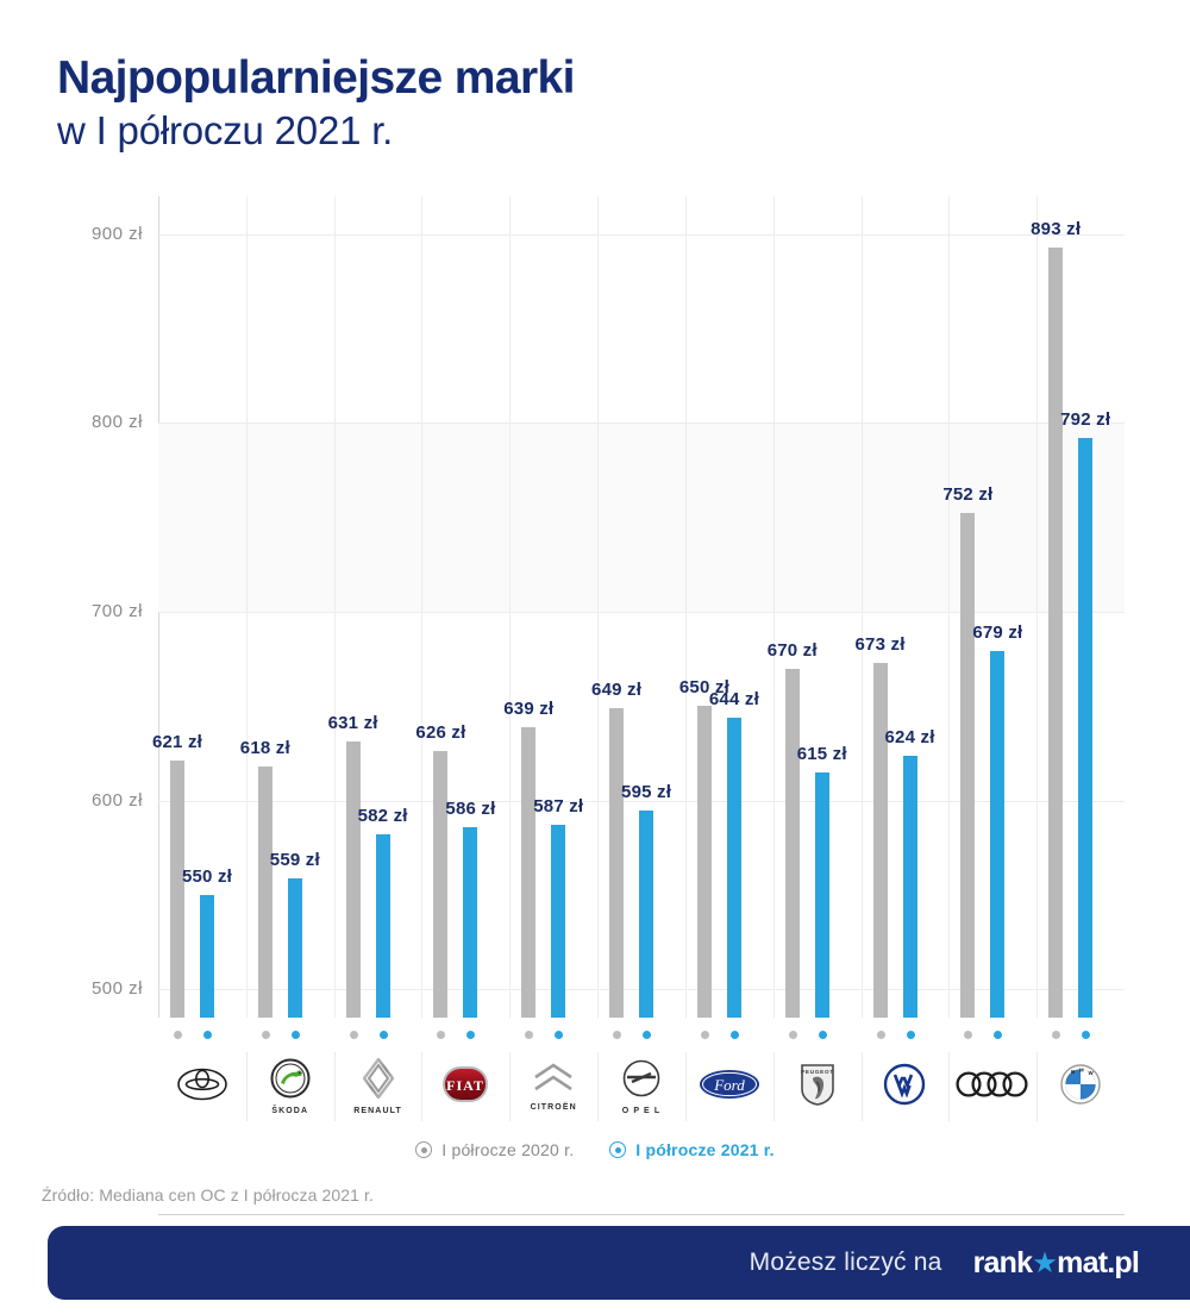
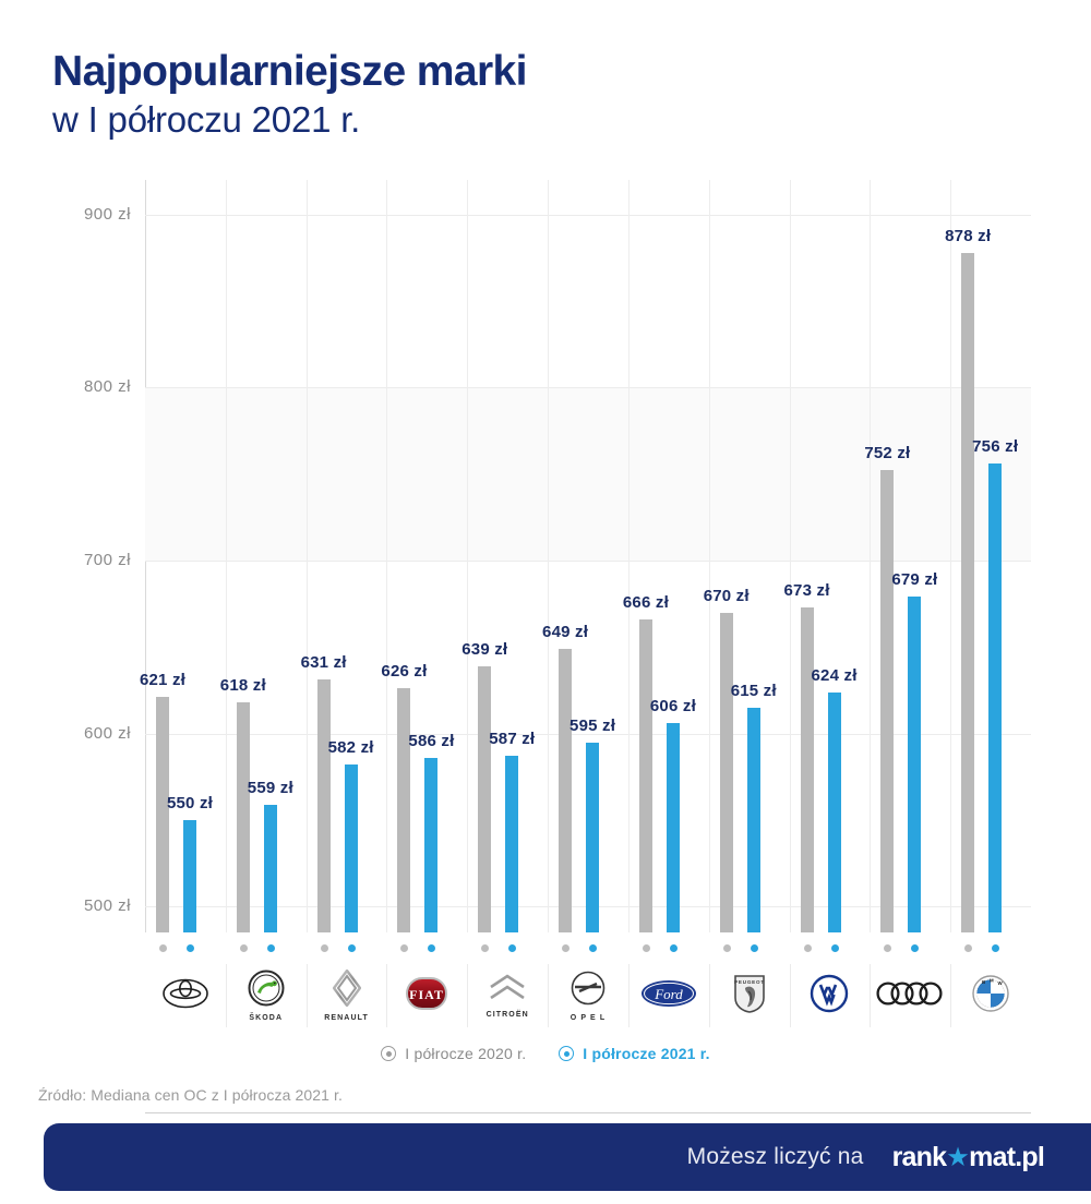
I półrocze 2020 r./Ford: 650 -> 666
I półrocze 2021 r./Ford: 644 -> 606
I półrocze 2020 r./BMW: 893 -> 878
I półrocze 2021 r./BMW: 792 -> 756
